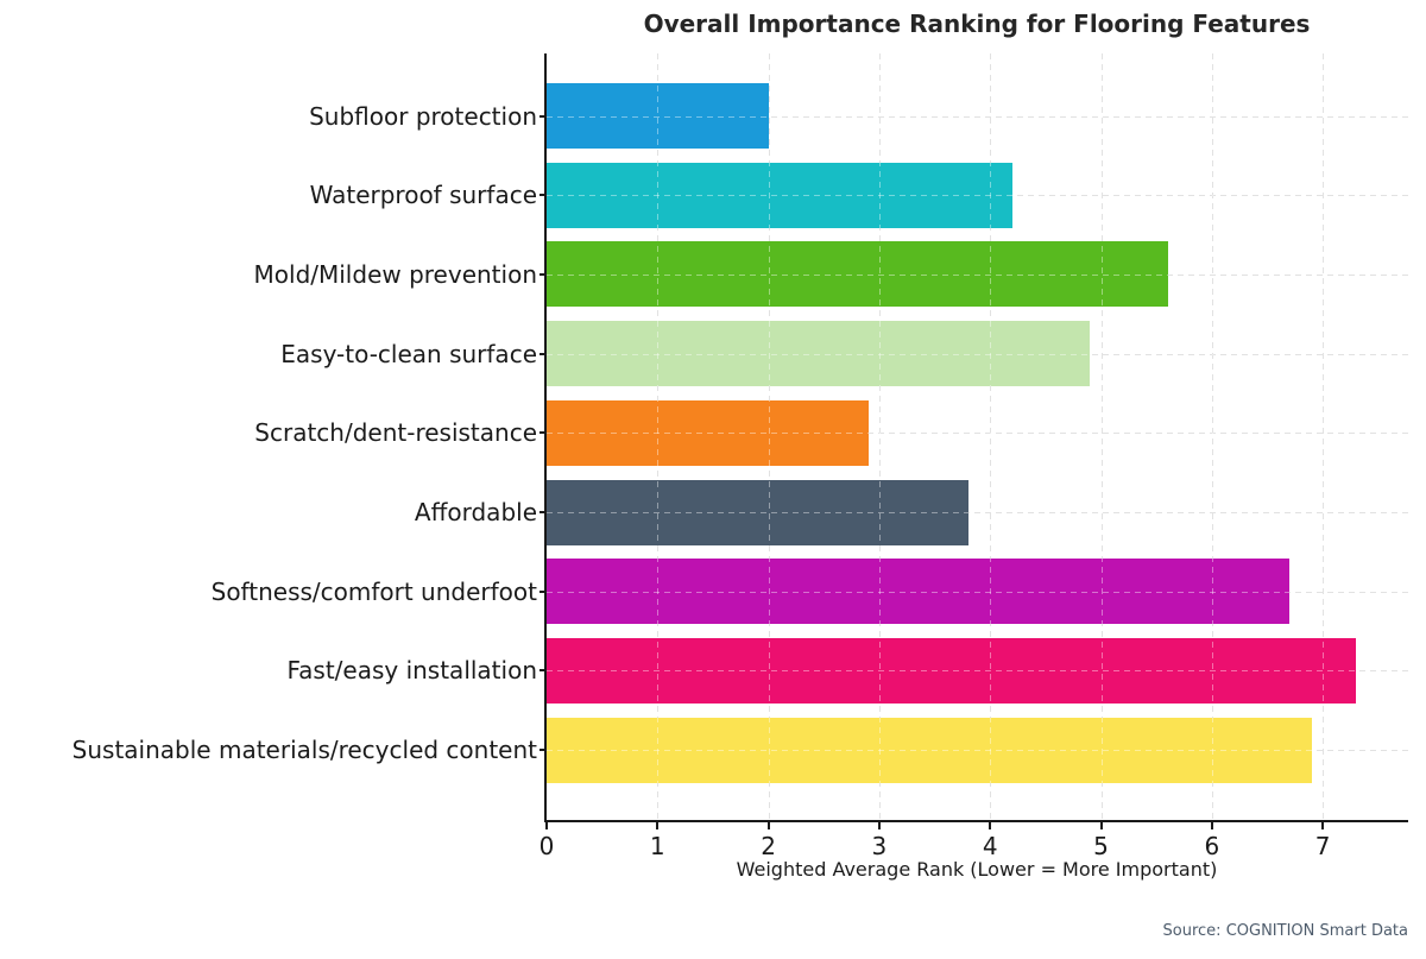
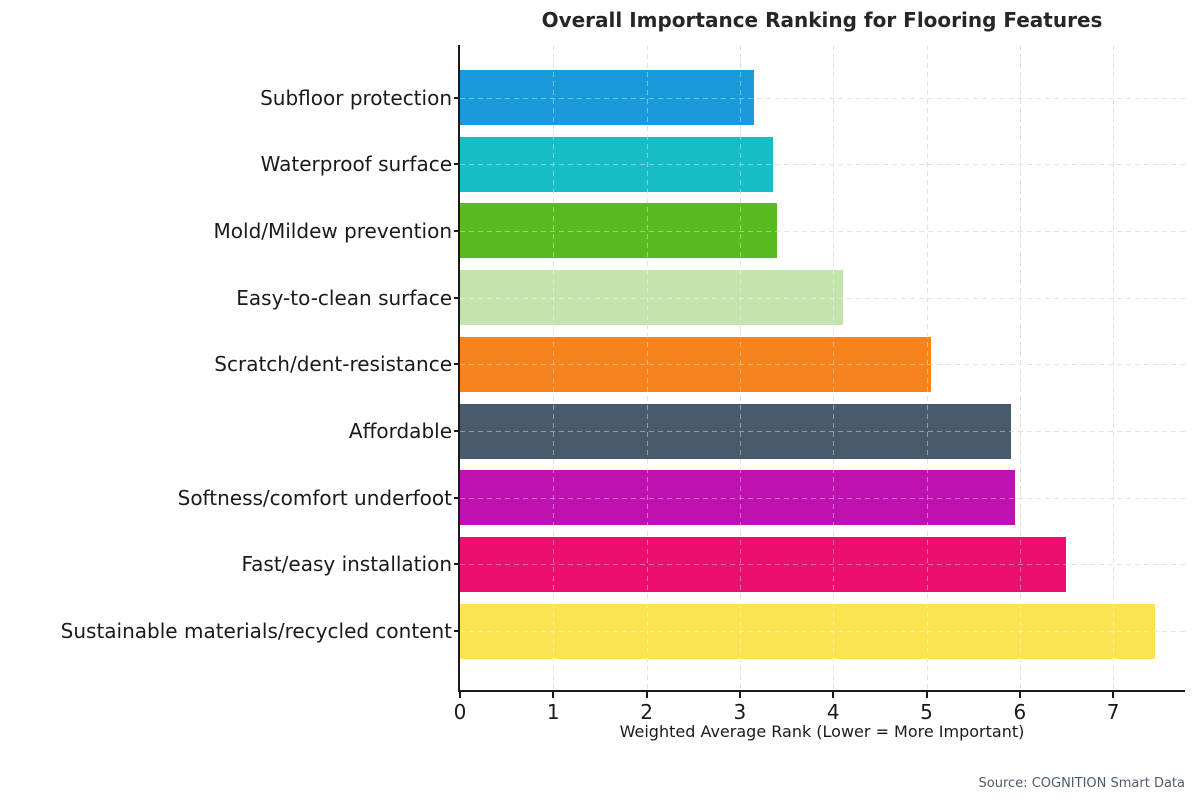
Subfloor protection: 2.0 -> 3.1
Waterproof surface: 4.2 -> 3.4
Mold/Mildew prevention: 5.6 -> 3.4
Easy-to-clean surface: 4.9 -> 4.1
Scratch/dent-resistance: 2.9 -> 5.0
Affordable: 3.8 -> 5.9
Softness/comfort underfoot: 6.7 -> 6.0
Fast/easy installation: 7.3 -> 6.5
Sustainable materials/recycled content: 6.9 -> 7.5
